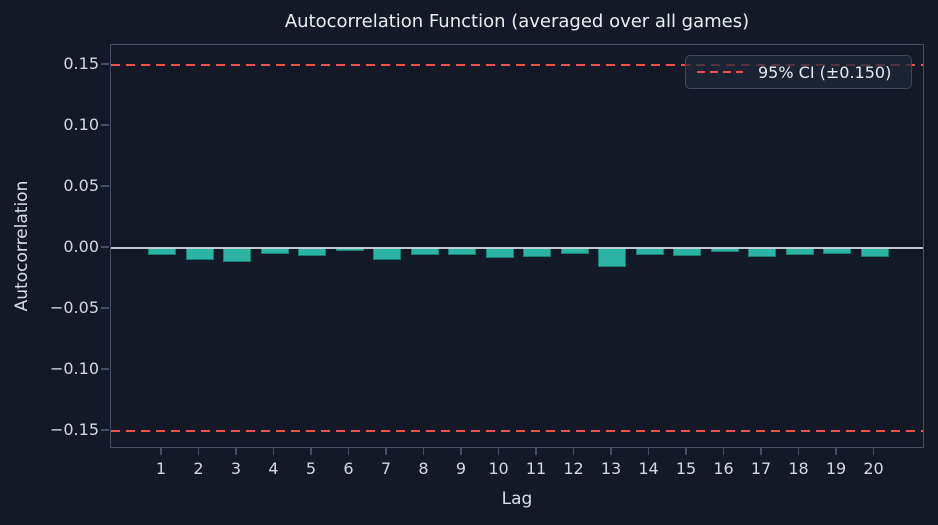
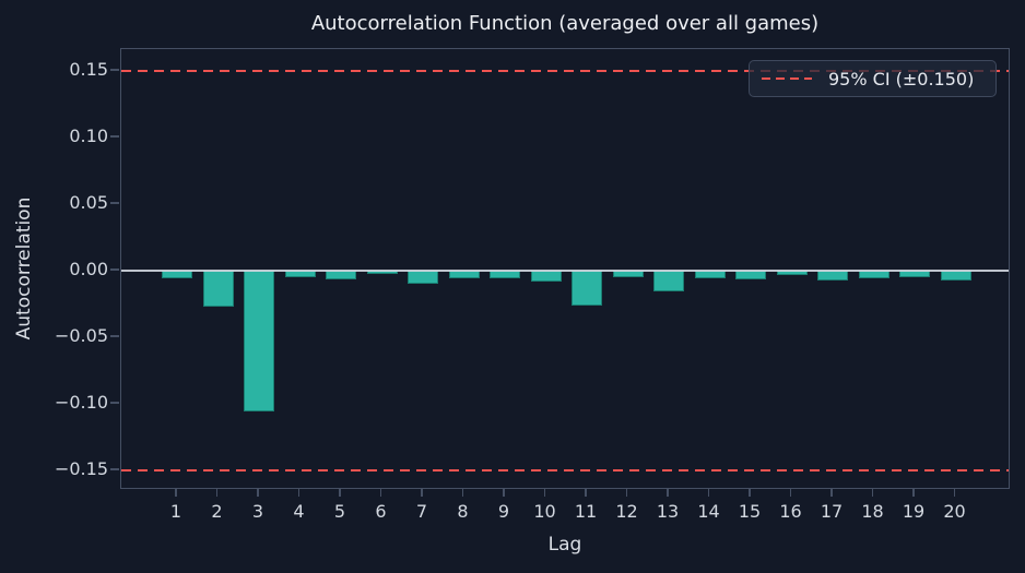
2: -0.010 -> -0.027
3: -0.011 -> -0.106
11: -0.007 -> -0.026
